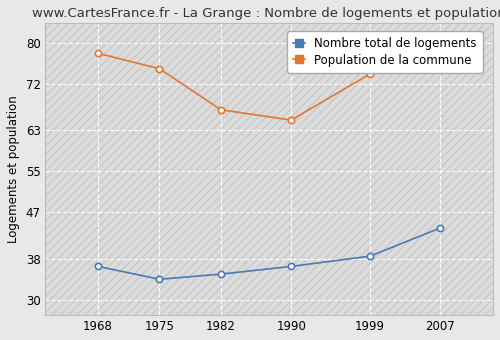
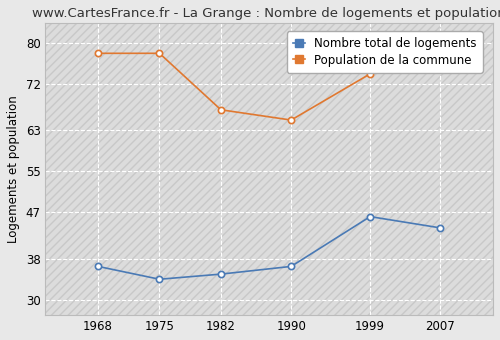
Population de la commune/1975: 75 -> 78
Nombre total de logements/1999: 38.5 -> 46.2
